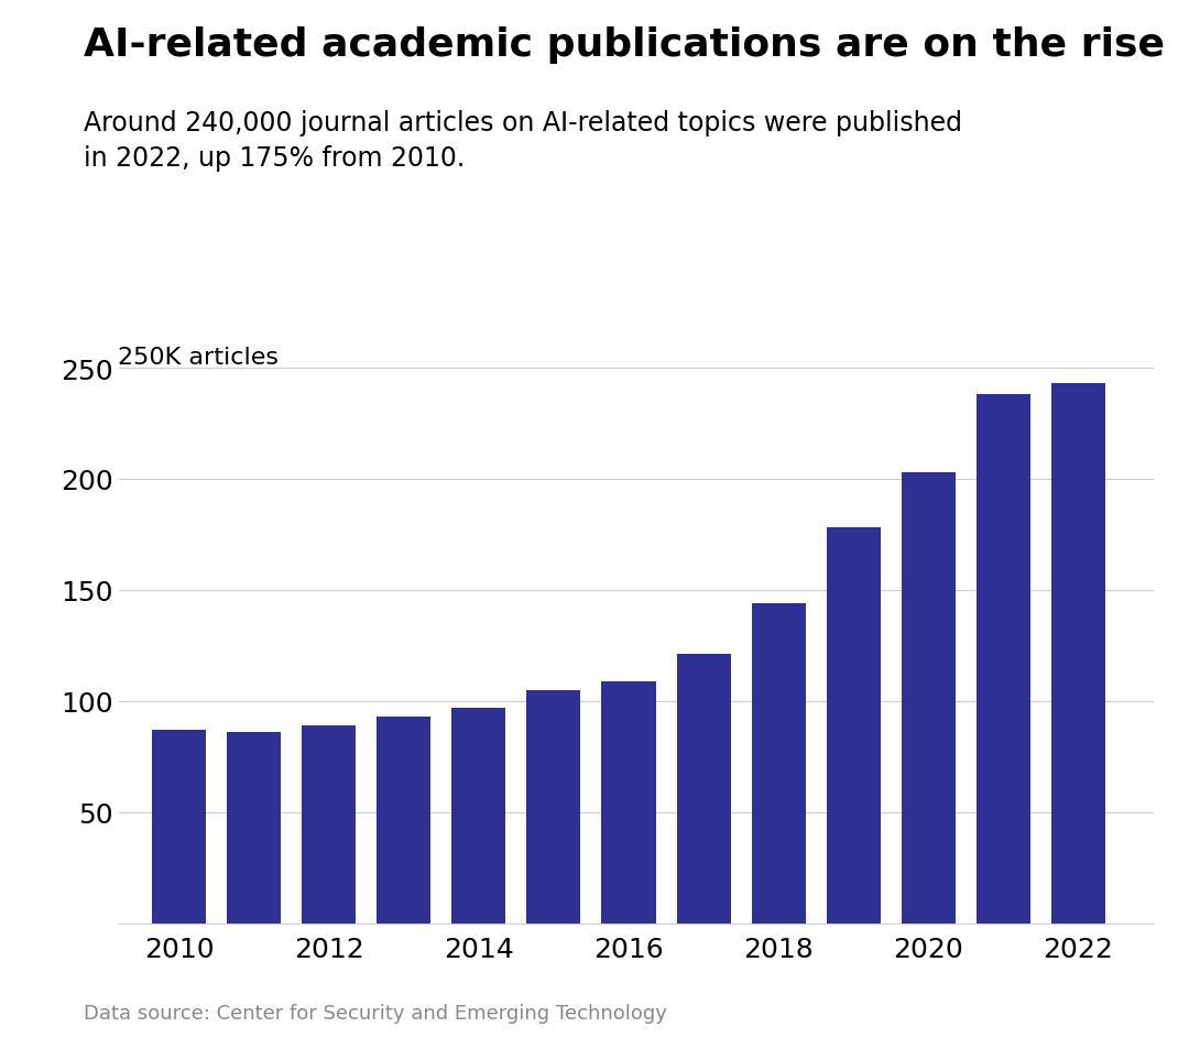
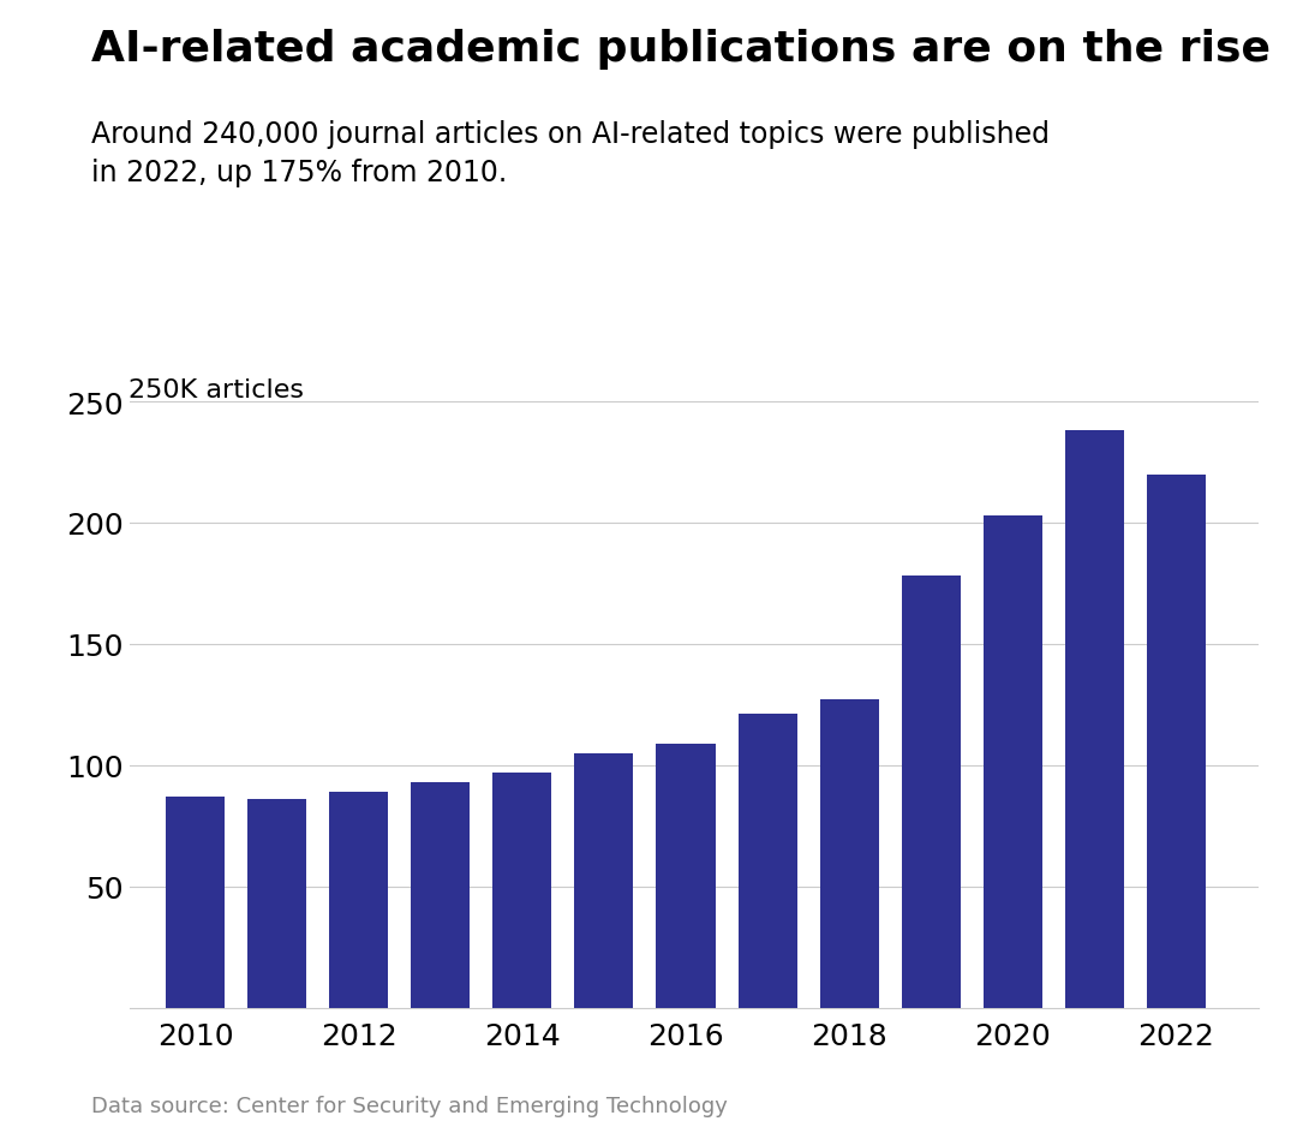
2018: 144 -> 127
2022: 243 -> 220
